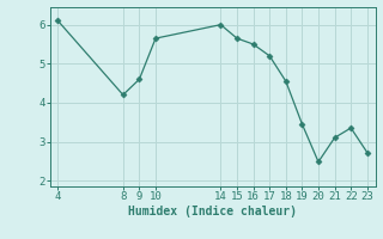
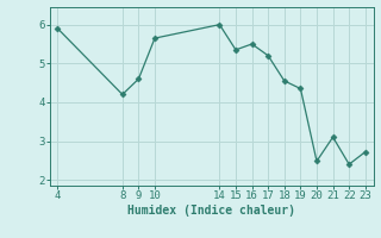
4: 6.10 -> 5.90
15: 5.65 -> 5.35
19: 3.45 -> 4.35
22: 3.35 -> 2.40
